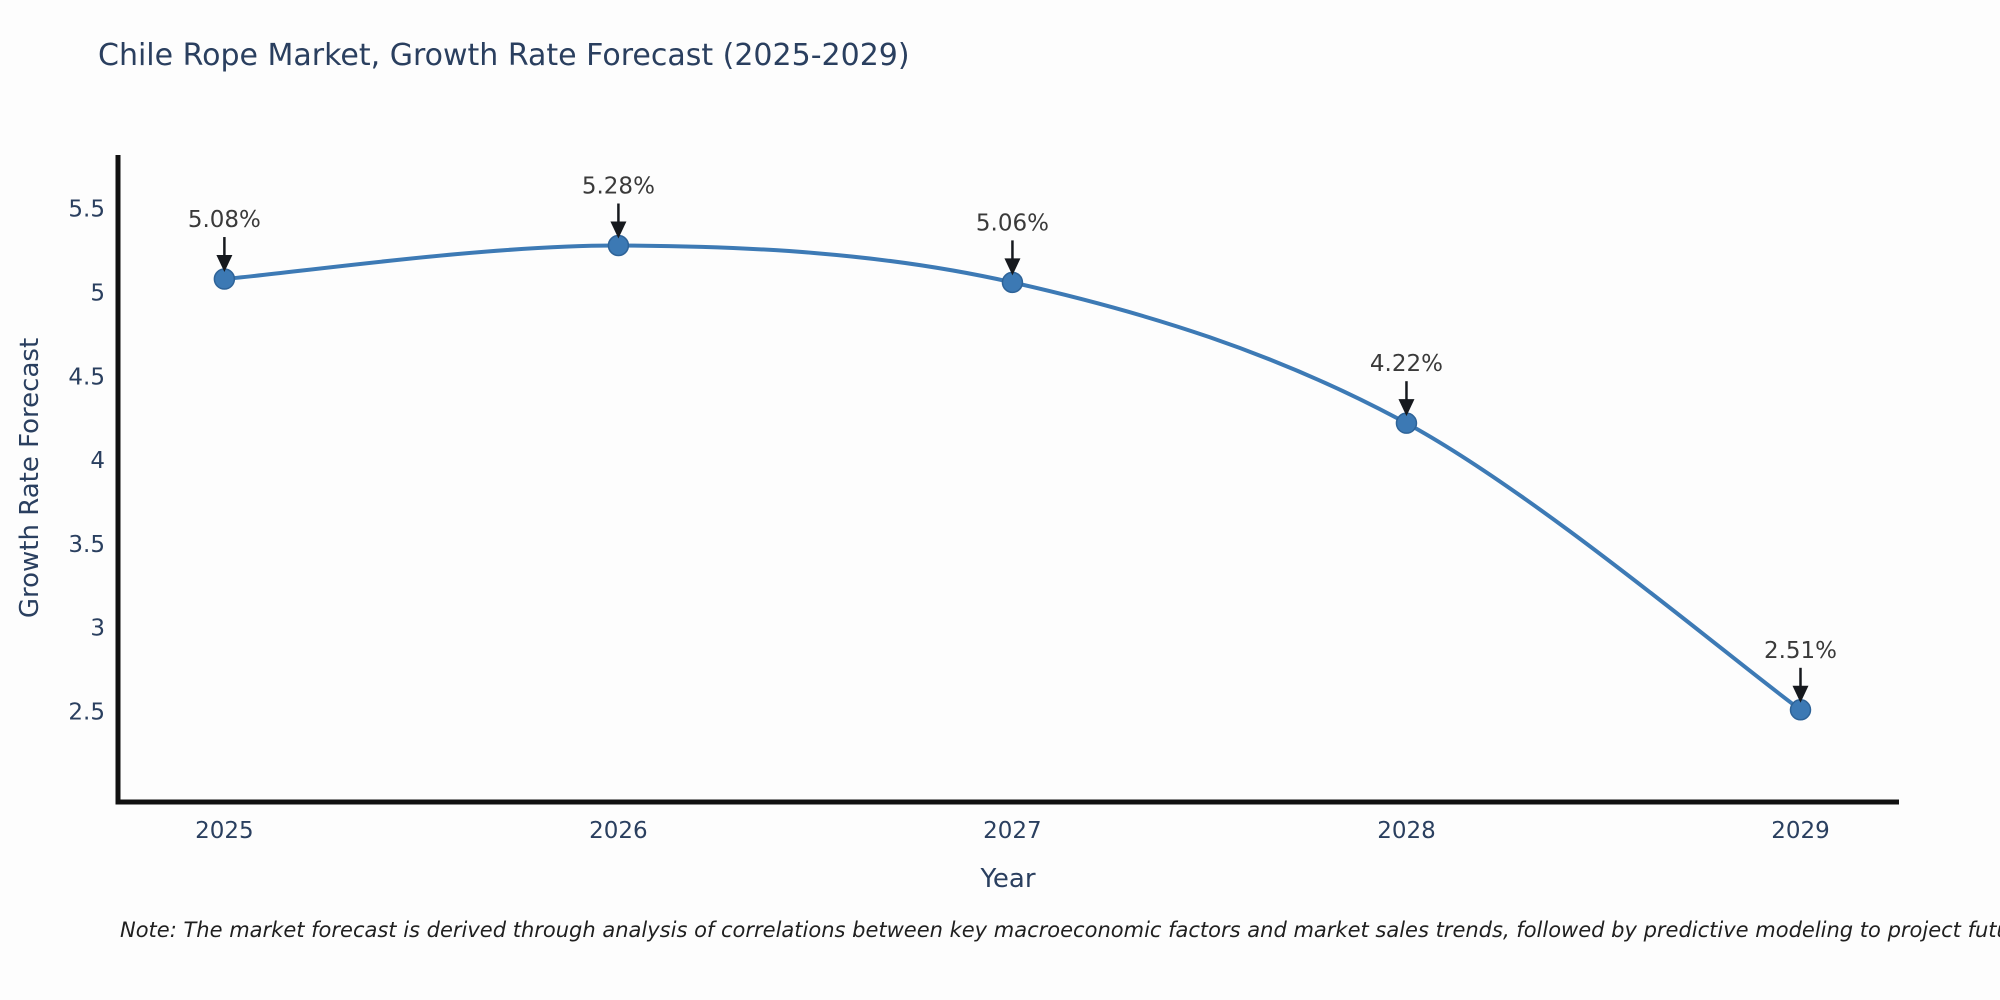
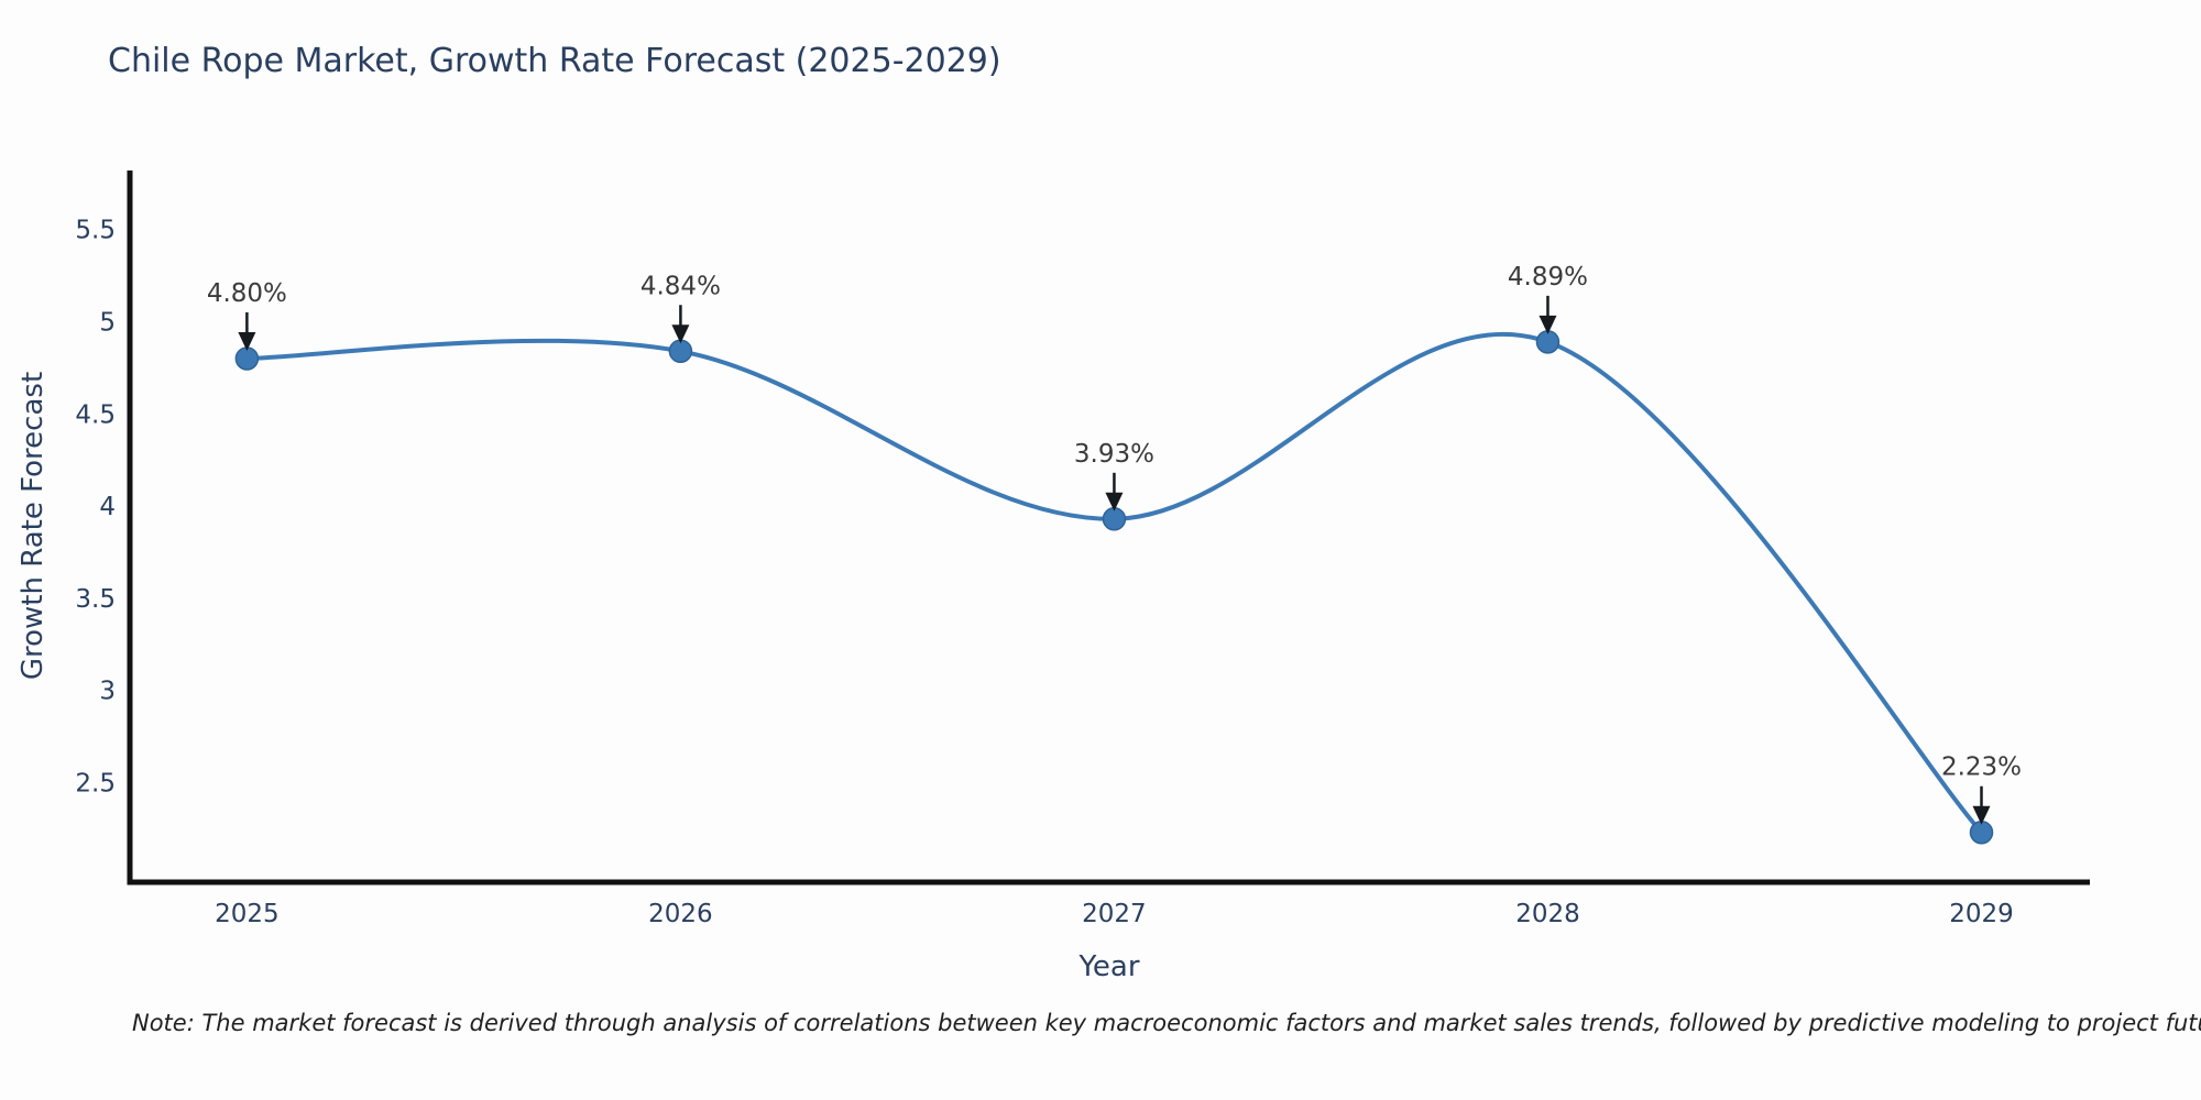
2025: 5.08% -> 4.80%
2026: 5.28% -> 4.84%
2027: 5.06% -> 3.93%
2028: 4.22% -> 4.89%
2029: 2.51% -> 2.23%
